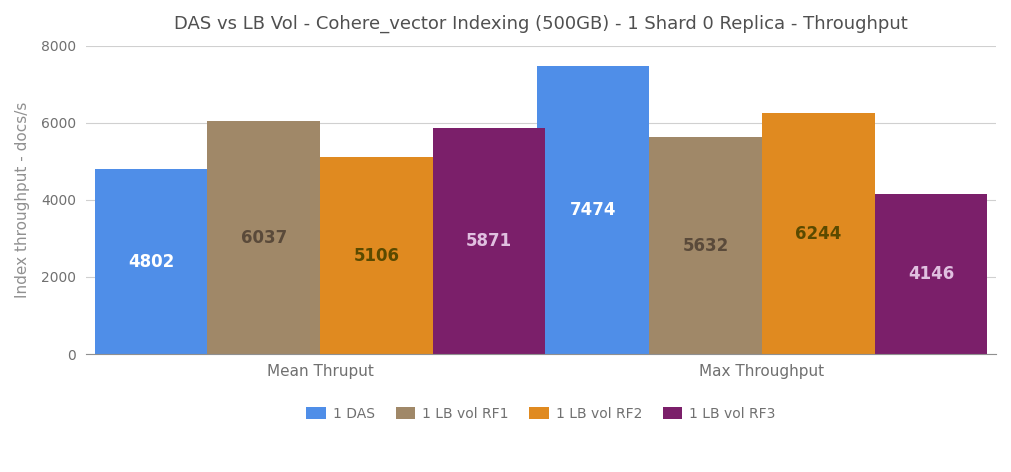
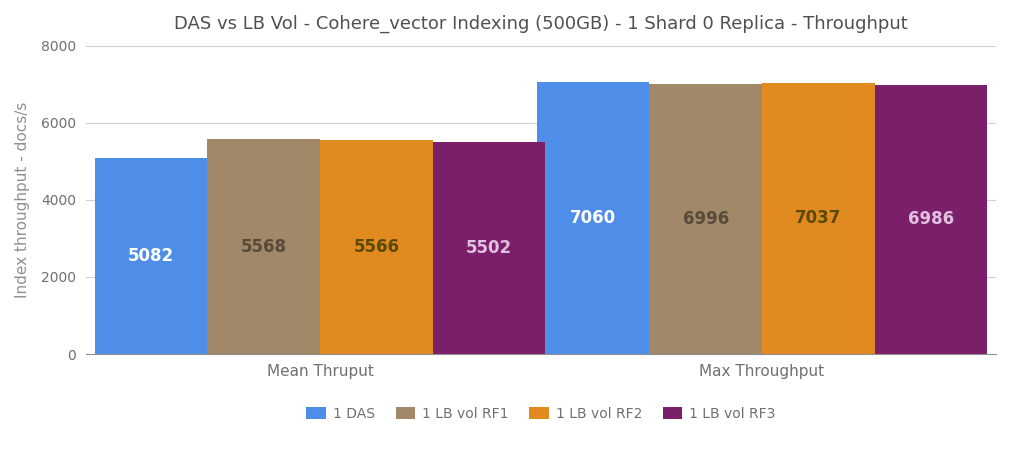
1 DAS/Mean Thruput: 4802 -> 5082
1 LB vol RF1/Mean Thruput: 6037 -> 5568
1 LB vol RF2/Mean Thruput: 5106 -> 5566
1 LB vol RF3/Mean Thruput: 5871 -> 5502
1 DAS/Max Throughput: 7474 -> 7060
1 LB vol RF1/Max Throughput: 5632 -> 6996
1 LB vol RF2/Max Throughput: 6244 -> 7037
1 LB vol RF3/Max Throughput: 4146 -> 6986
